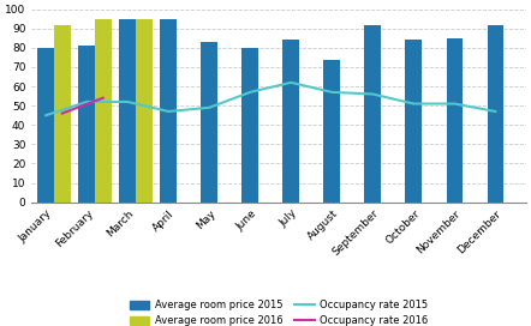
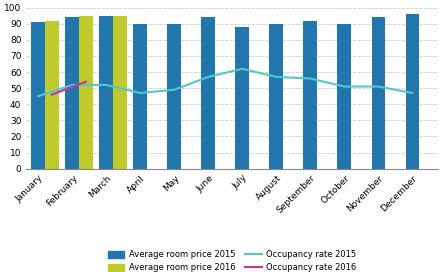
Average room price 2015/January: 80 -> 91
Average room price 2015/February: 81 -> 94
Average room price 2015/April: 95 -> 90
Average room price 2015/May: 83 -> 90
Average room price 2015/June: 80 -> 94
Average room price 2015/July: 84 -> 88
Average room price 2015/August: 74 -> 90
Average room price 2015/October: 84 -> 90
Average room price 2015/November: 85 -> 94
Average room price 2015/December: 92 -> 96
